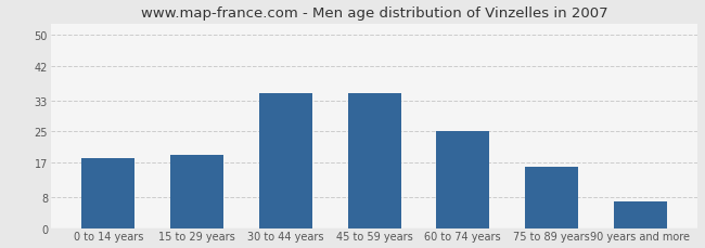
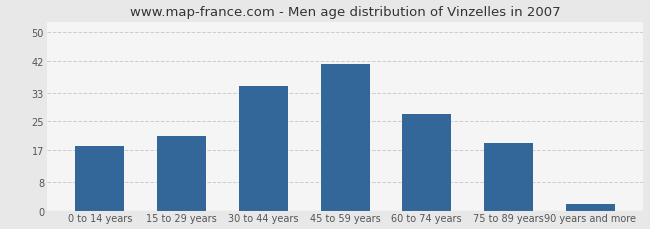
15 to 29 years: 19 -> 21
45 to 59 years: 35 -> 41
60 to 74 years: 25 -> 27
75 to 89 years: 16 -> 19
90 years and more: 7 -> 2
